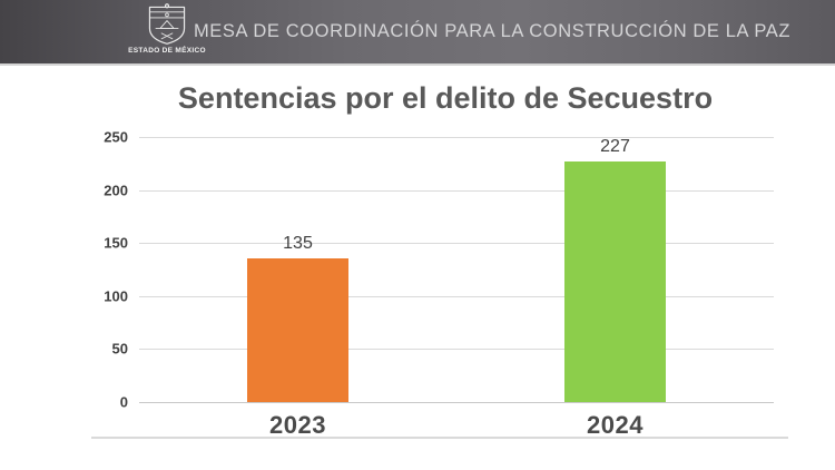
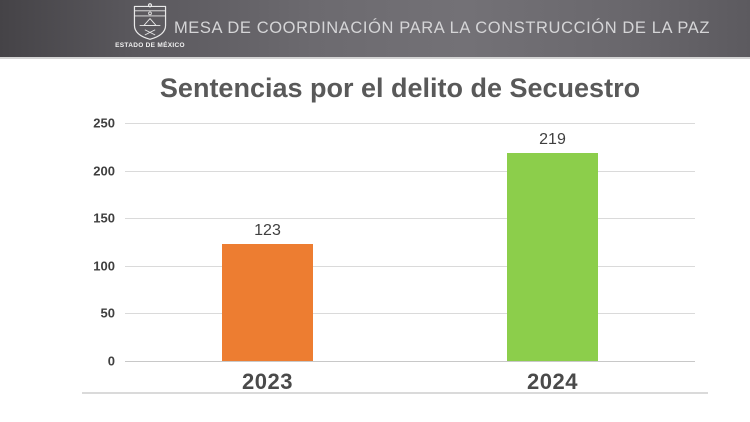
2023: 135 -> 123
2024: 227 -> 219
